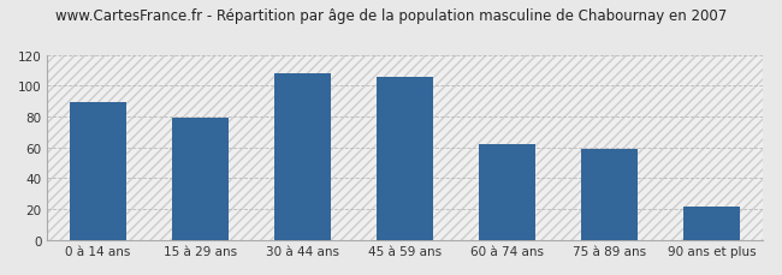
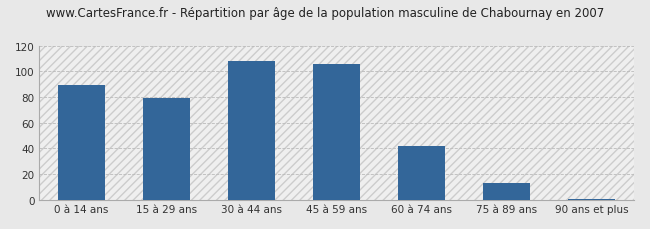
60 à 74 ans: 62 -> 42
75 à 89 ans: 59 -> 13
90 ans et plus: 22 -> 1
